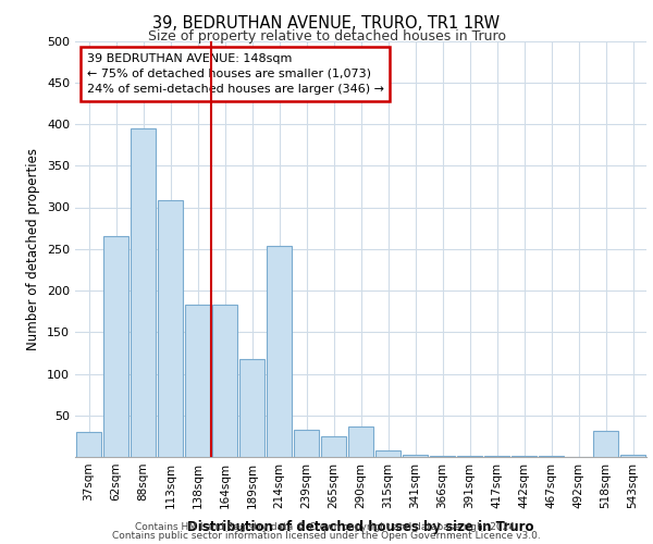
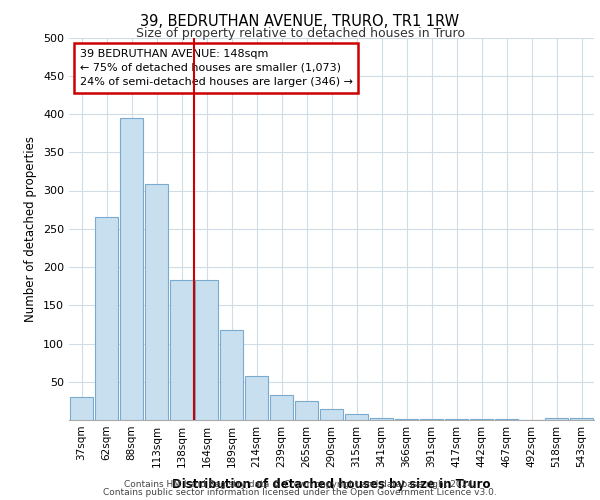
214sqm: 254 -> 58
290sqm: 36 -> 15
518sqm: 32 -> 2
